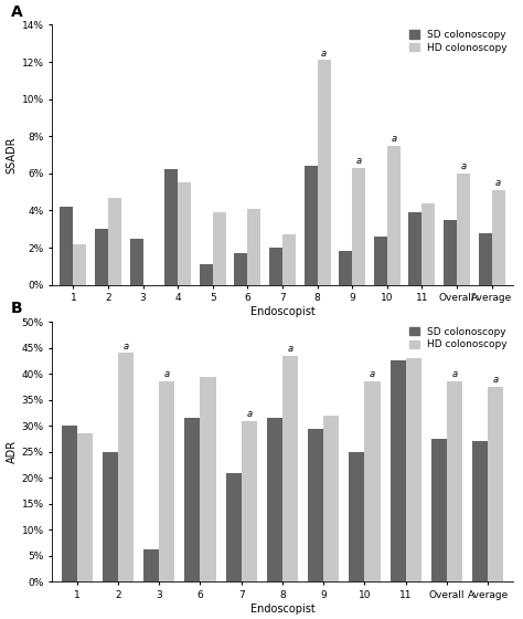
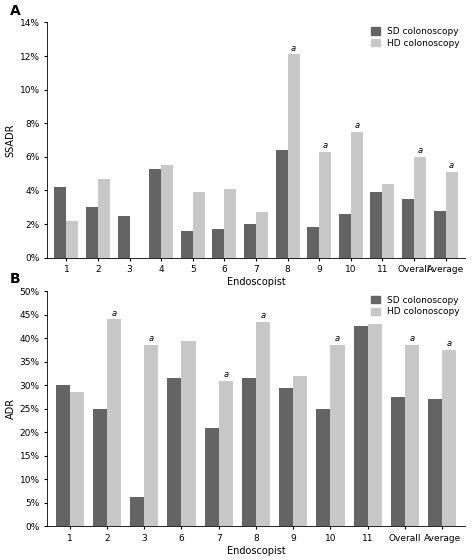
SD colonoscopy/4: 6.2% -> 5.3%
SD colonoscopy/5: 1.1% -> 1.6%
